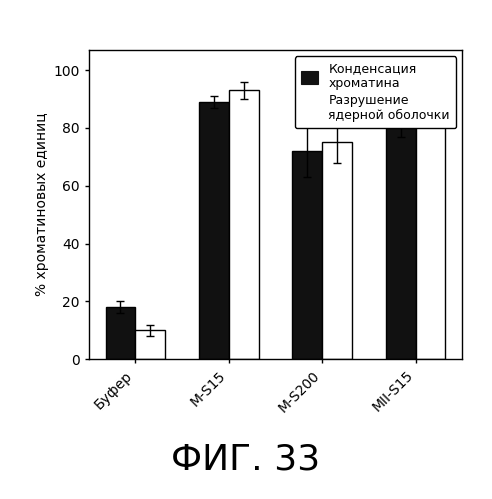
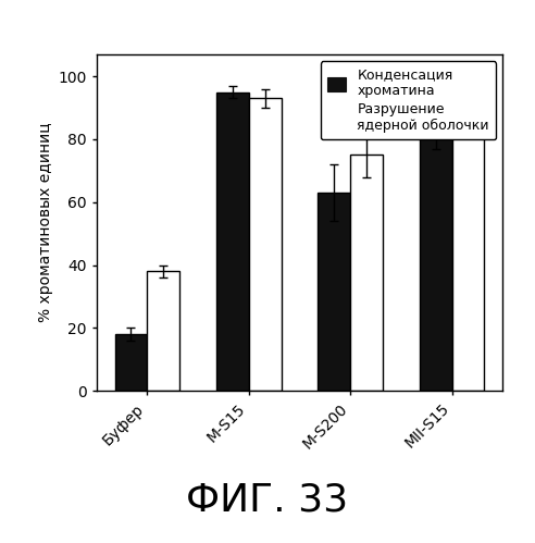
Разрушение ядерной оболочки/Буфер: 10 -> 38
Конденсация хроматина/M-S15: 89 -> 95
Конденсация хроматина/M-S200: 72 -> 63
